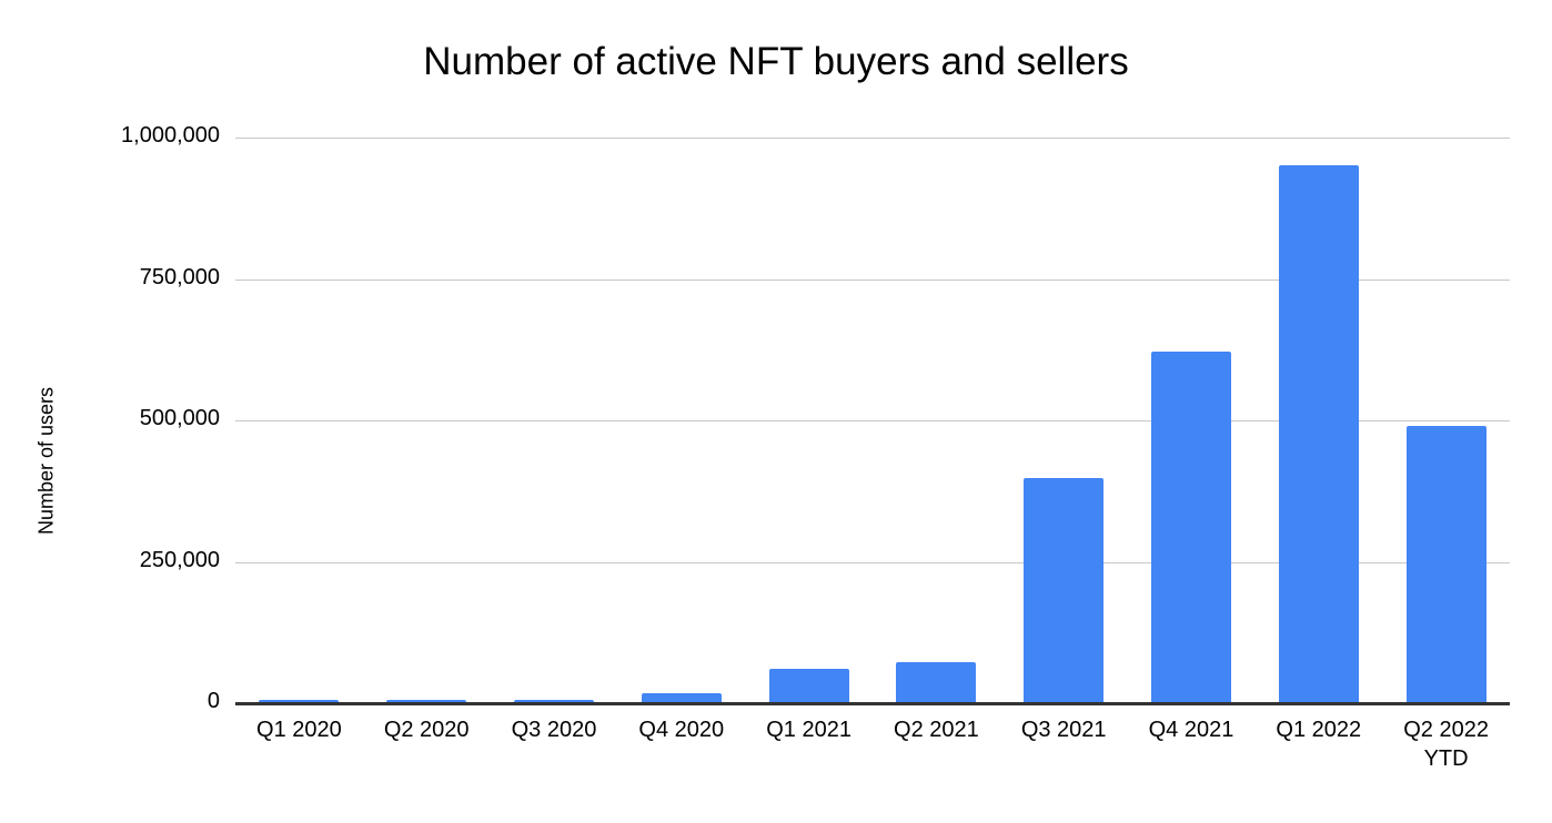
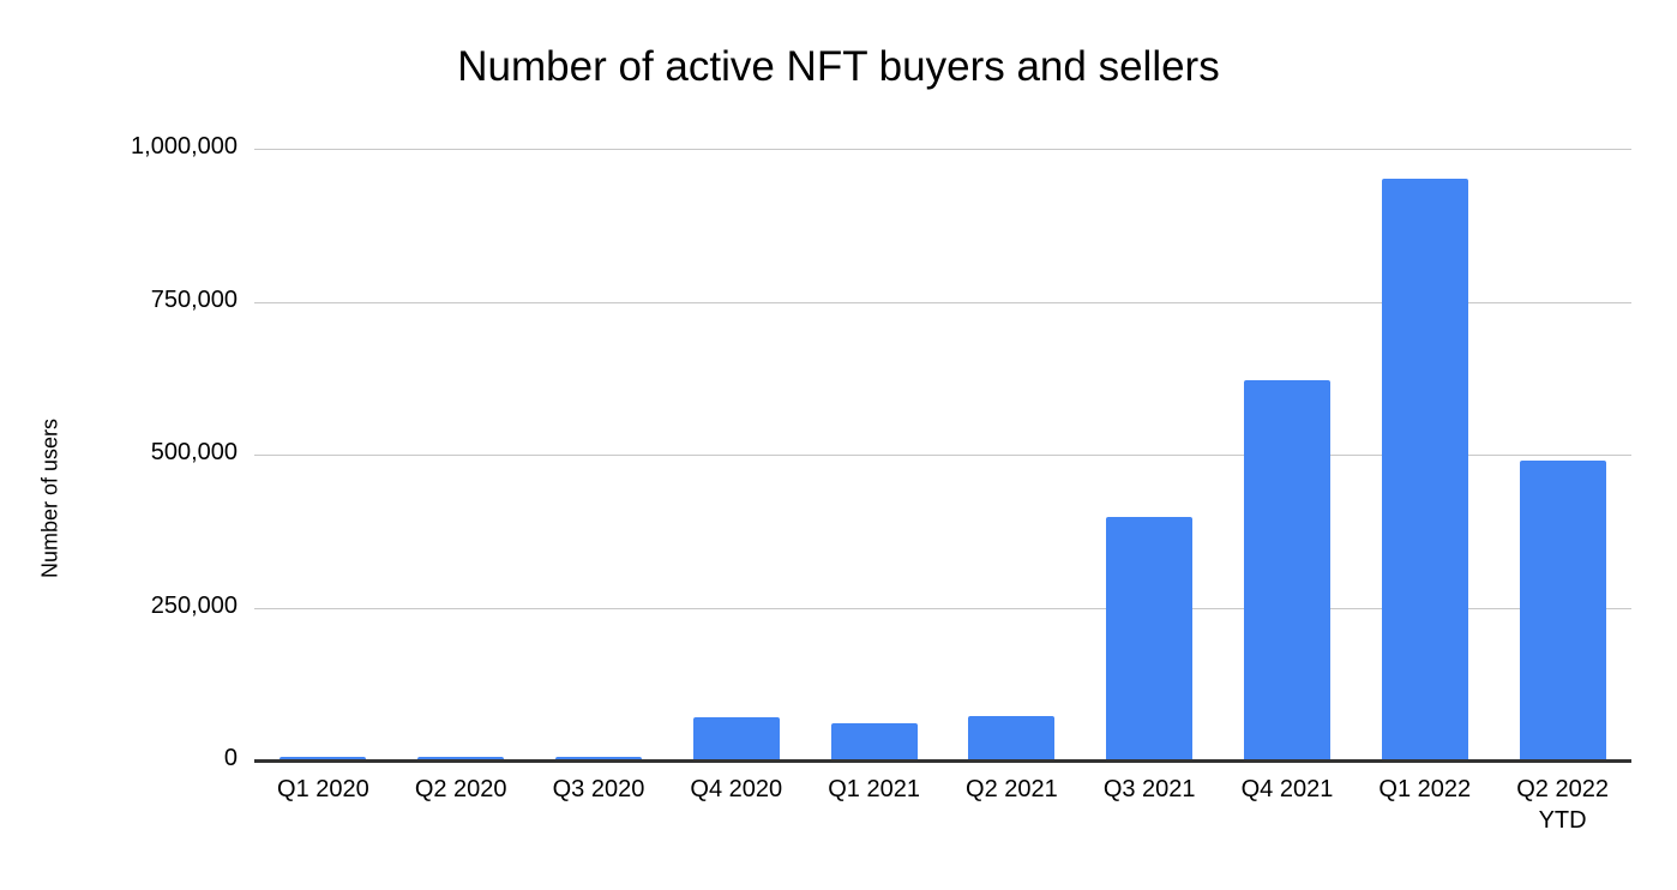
Q4 2020: 20000 -> 70000
